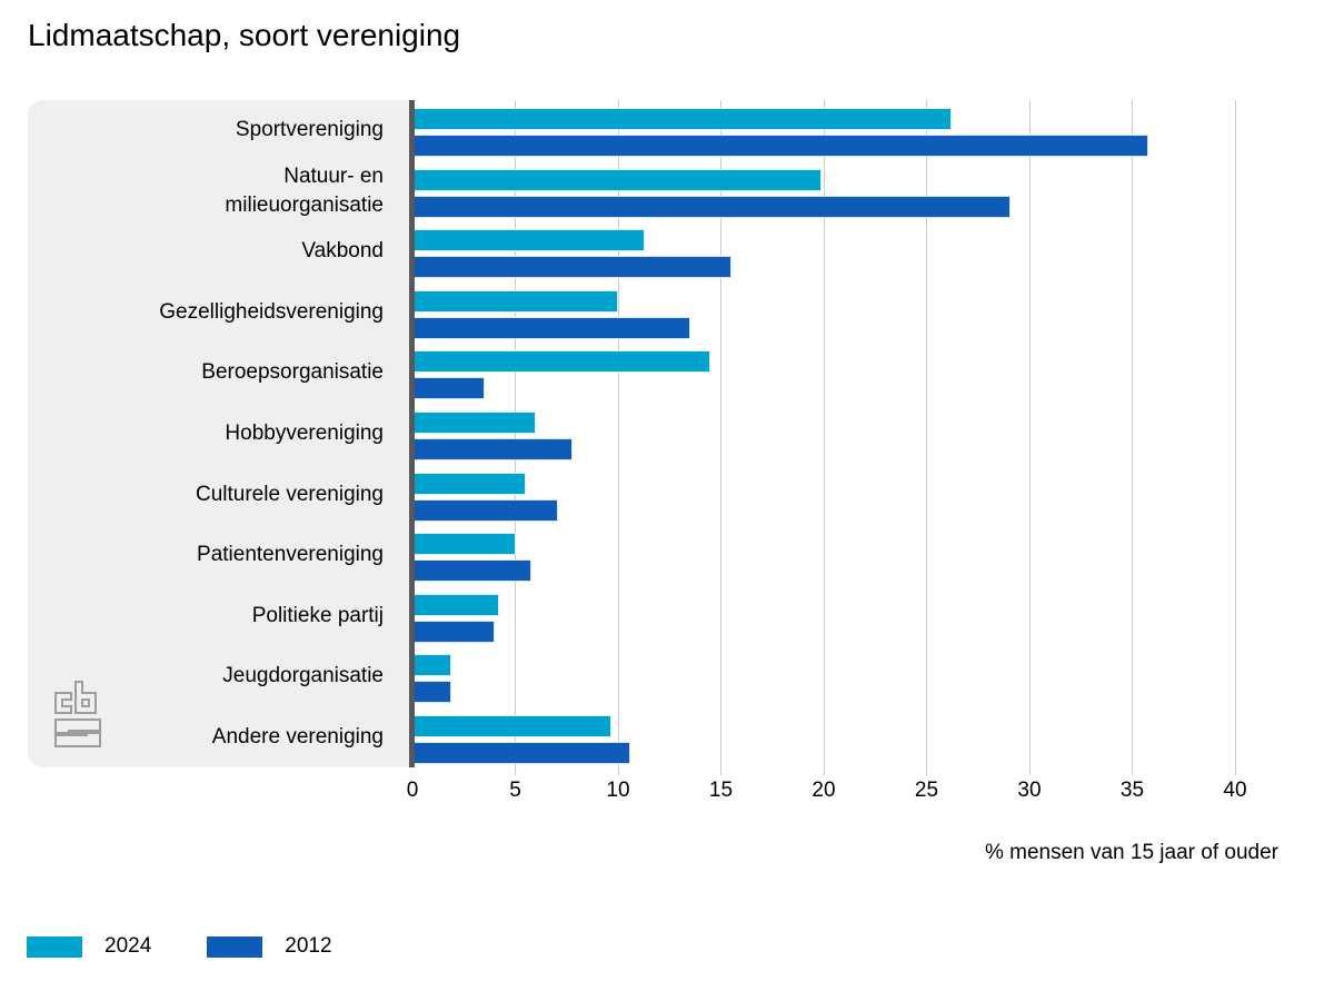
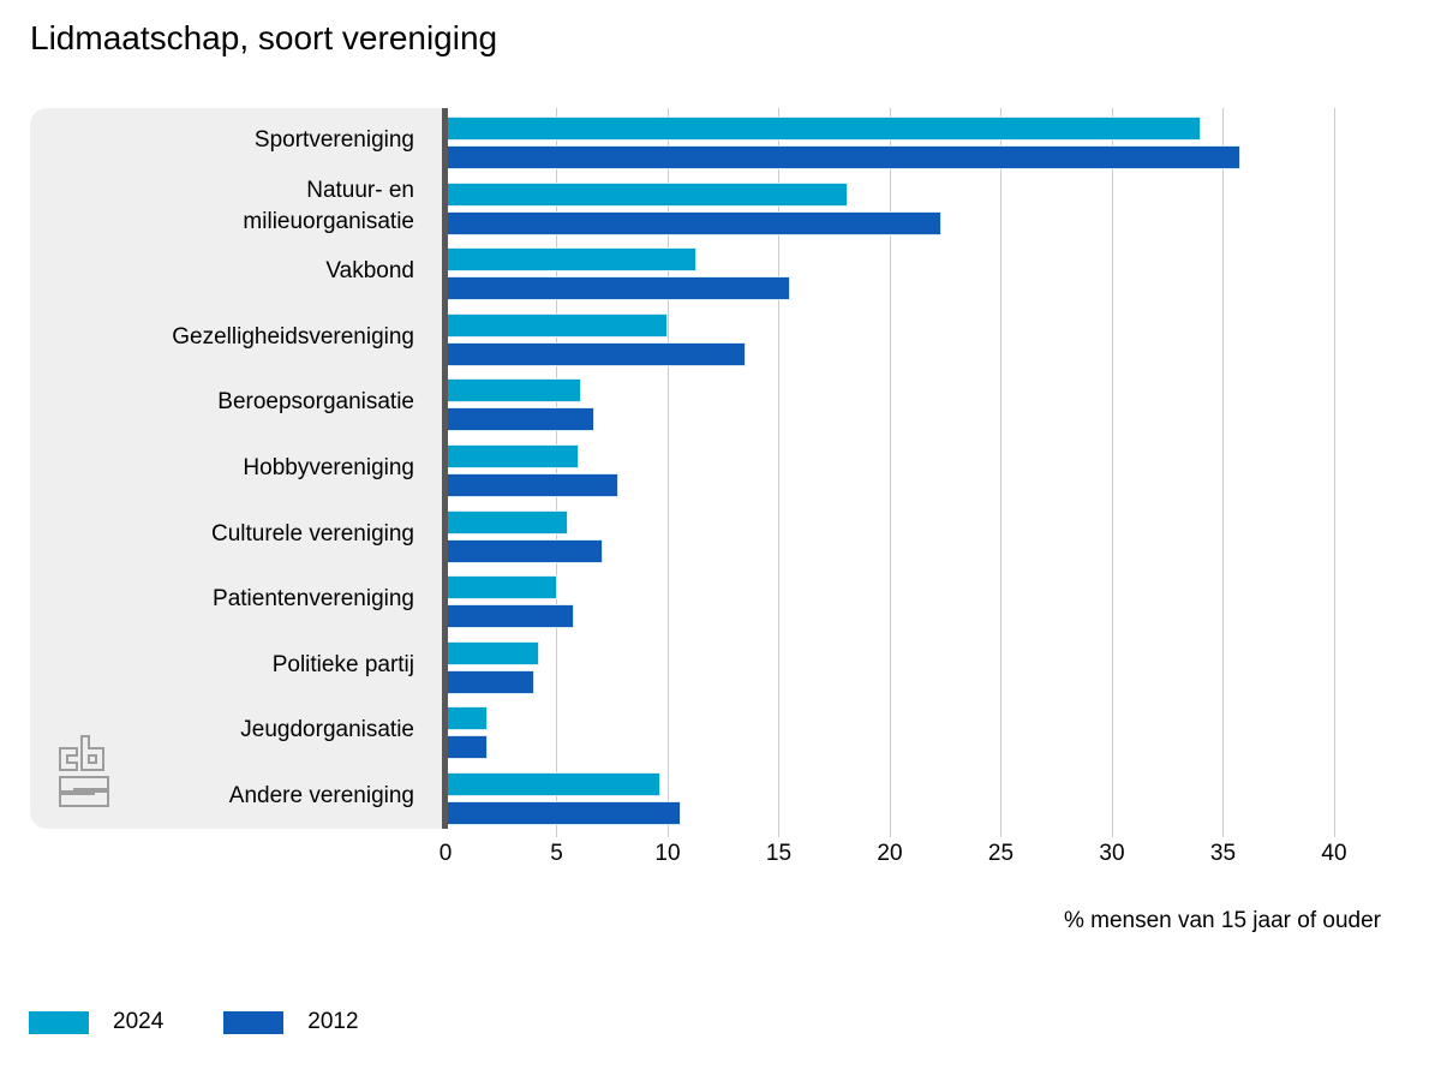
2024/Sportvereniging: 26.2 -> 34.0
2024/Natuur- en milieuorganisatie: 19.9 -> 18.1
2012/Natuur- en milieuorganisatie: 29.1 -> 22.3
2024/Beroepsorganisatie: 14.5 -> 6.1
2012/Beroepsorganisatie: 3.5 -> 6.7
